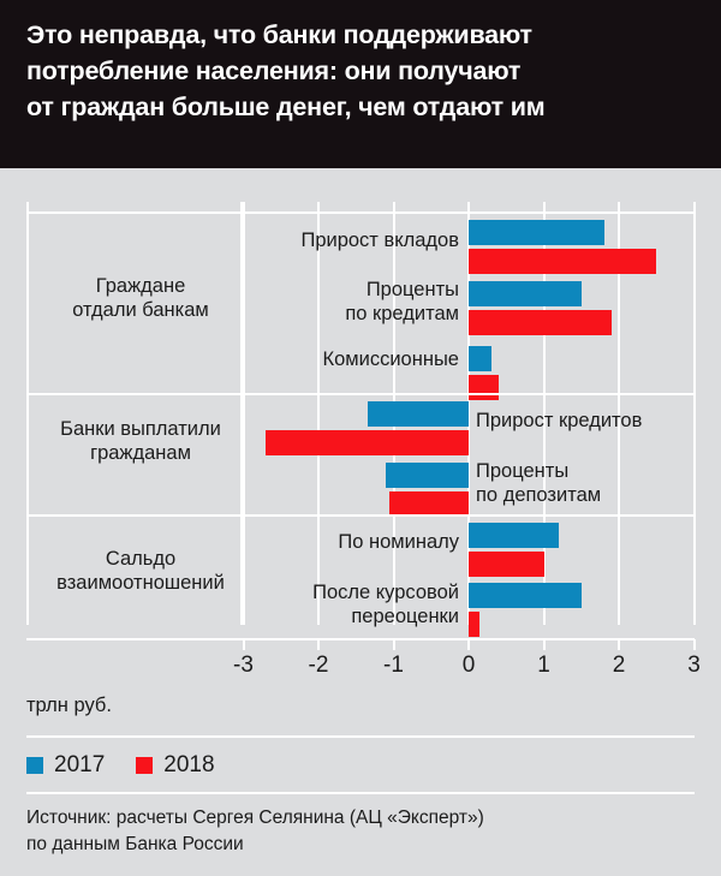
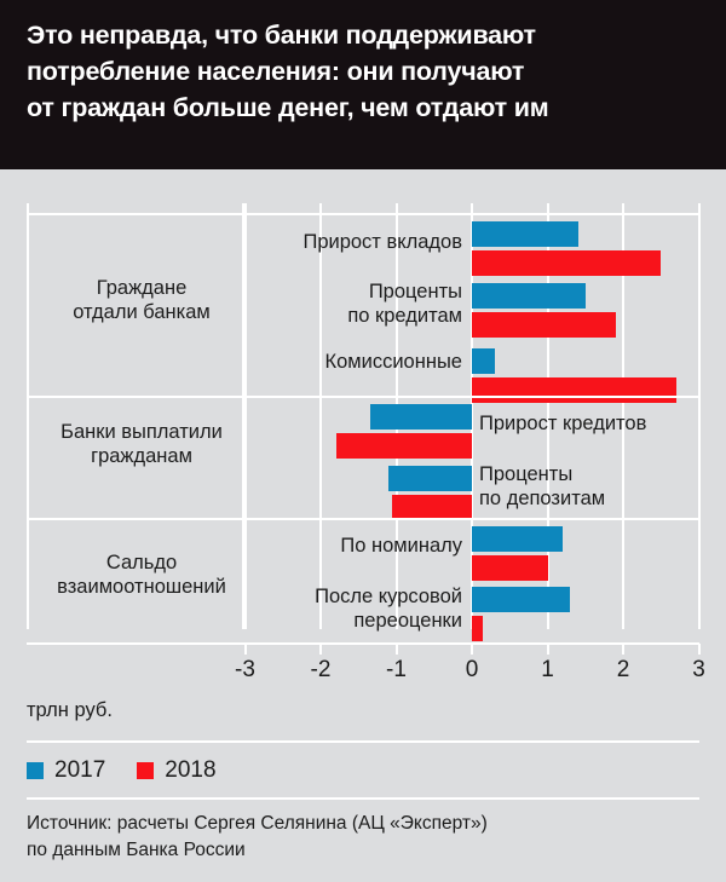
2017/Прирост вкладов: 1.8 -> 1.4
2018/Комиссионные: 0.4 -> 2.7
2018/Прирост кредитов: -2.7 -> -1.8
2017/После курсовой переоценки: 1.5 -> 1.3
